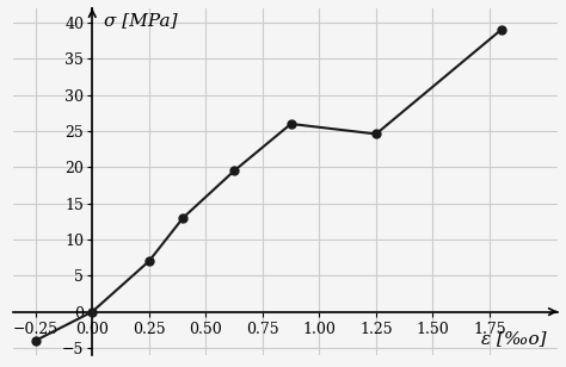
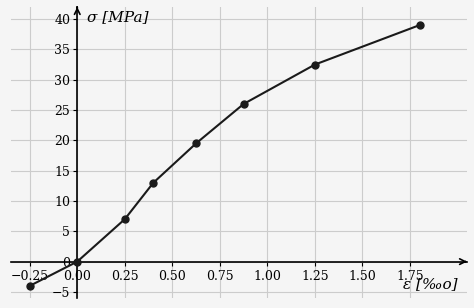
1.25: 24.6 -> 32.5
